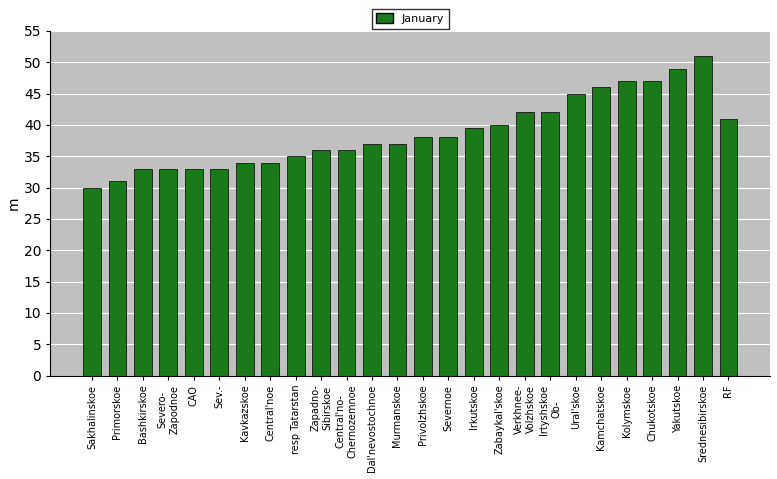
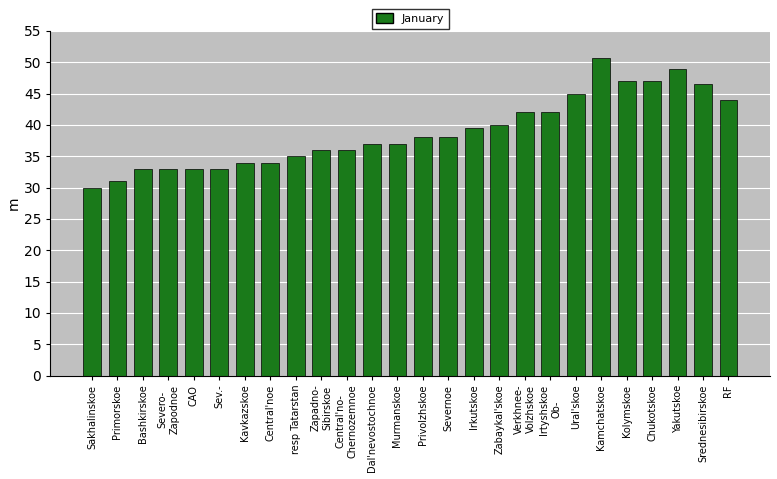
Kamchatskoe: 46.0 -> 50.6
Srednesibirskoe: 51.0 -> 46.6
RF: 41.0 -> 44.0
